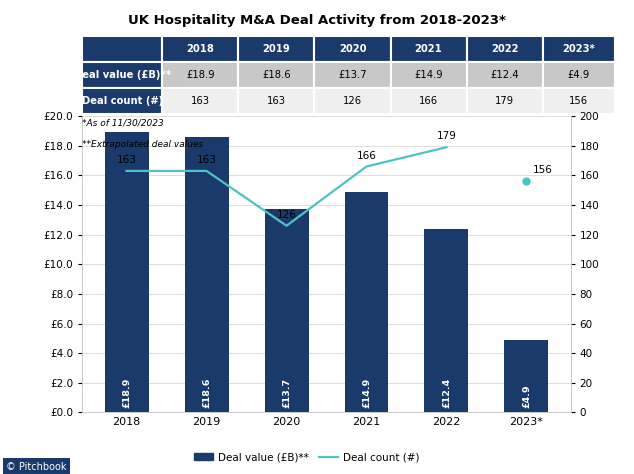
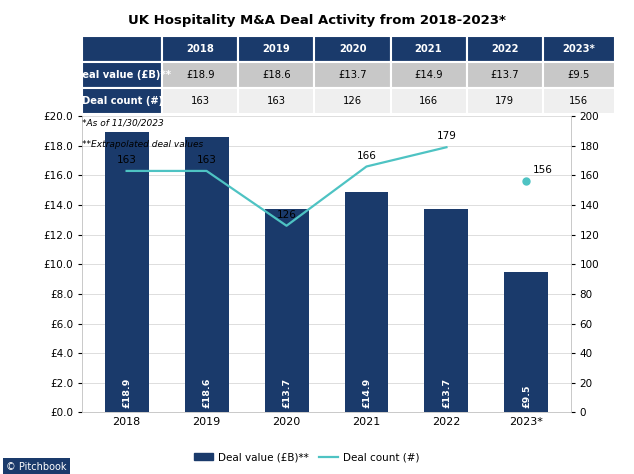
Deal value (£B)**/2022: £12.4 -> £13.7
Deal value (£B)**/2023*: £4.9 -> £9.5
